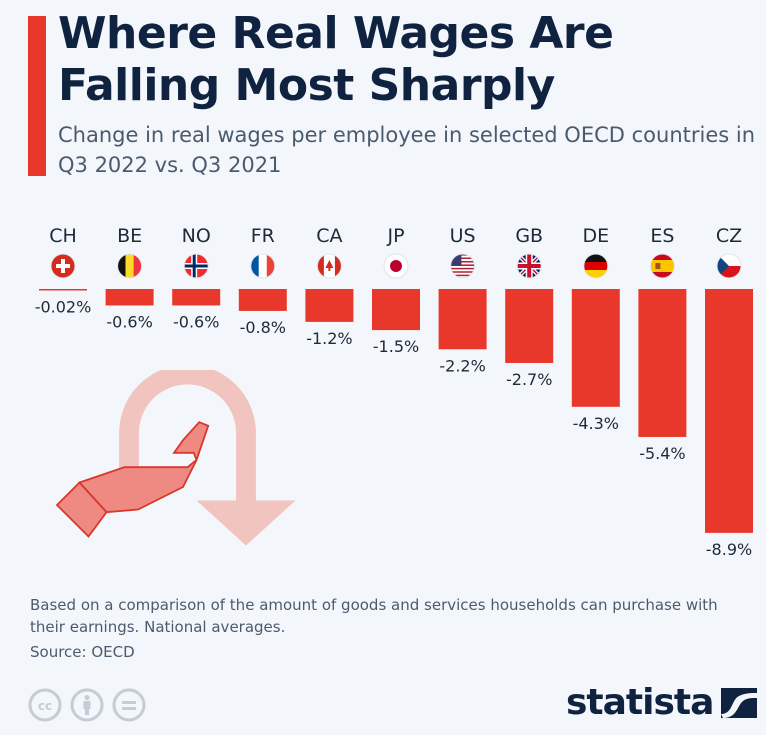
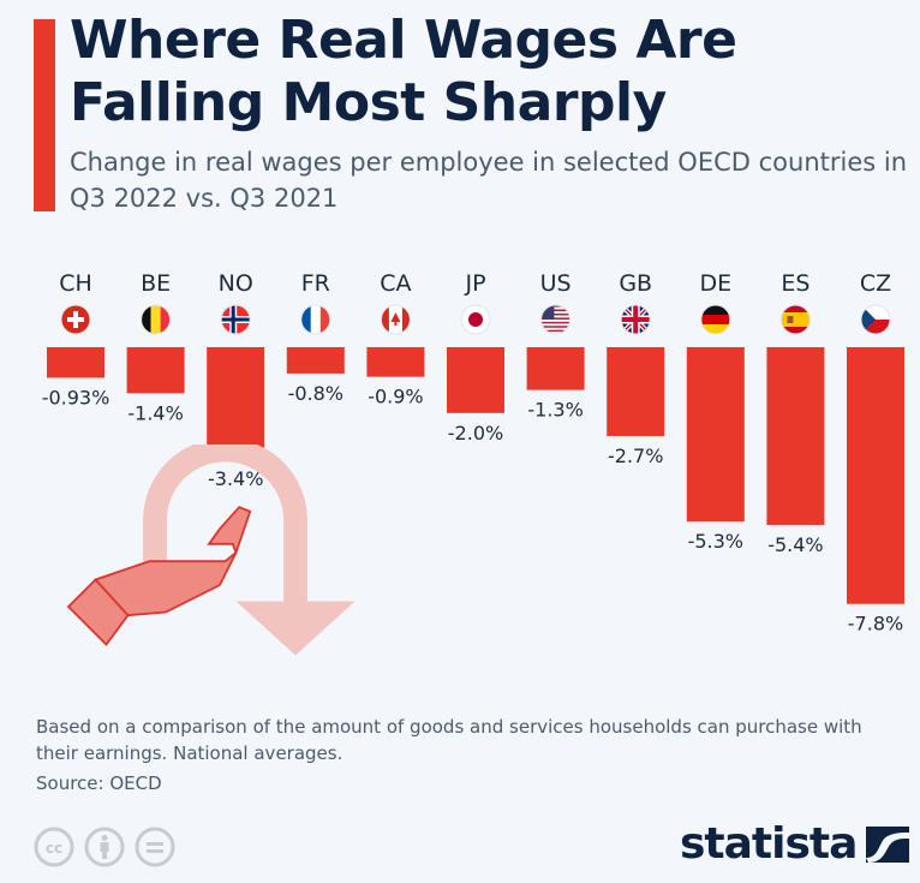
CH: -0.02% -> -0.93%
BE: -0.6% -> -1.4%
NO: -0.6% -> -3.4%
CA: -1.2% -> -0.9%
JP: -1.5% -> -2.0%
US: -2.2% -> -1.3%
DE: -4.3% -> -5.3%
CZ: -8.9% -> -7.8%
